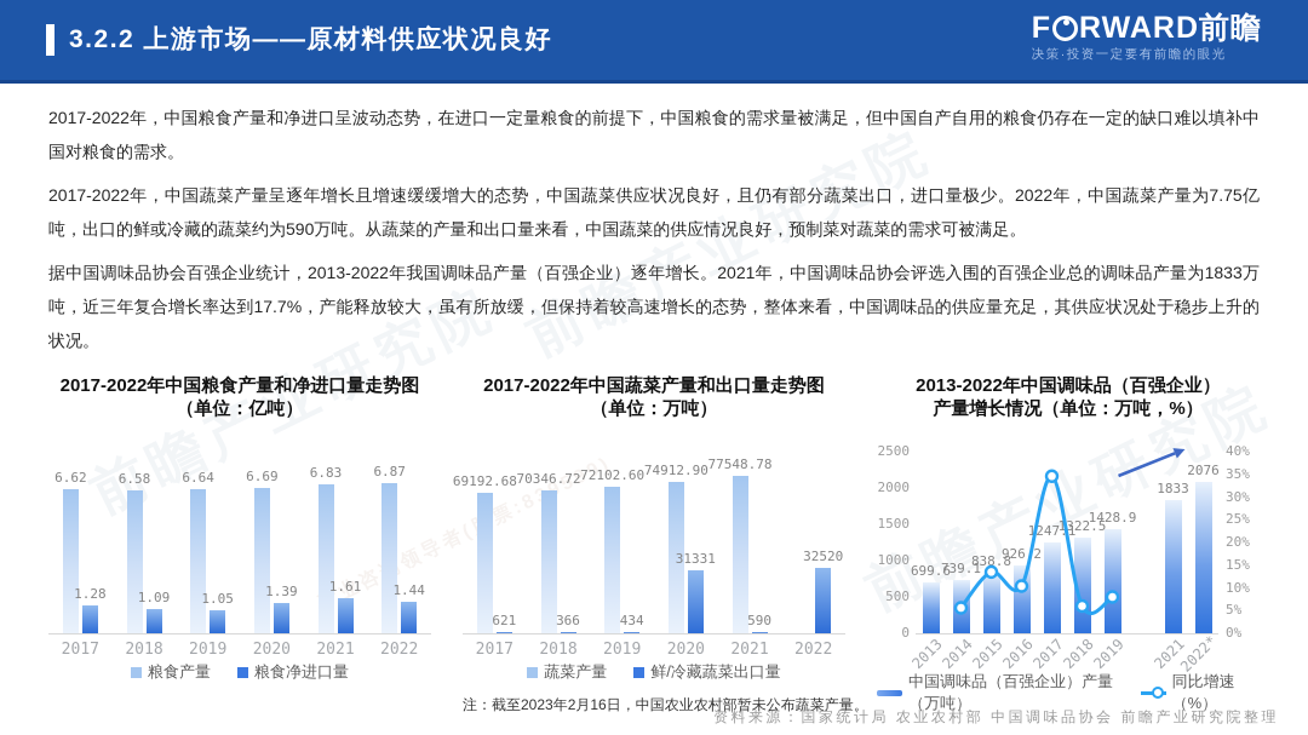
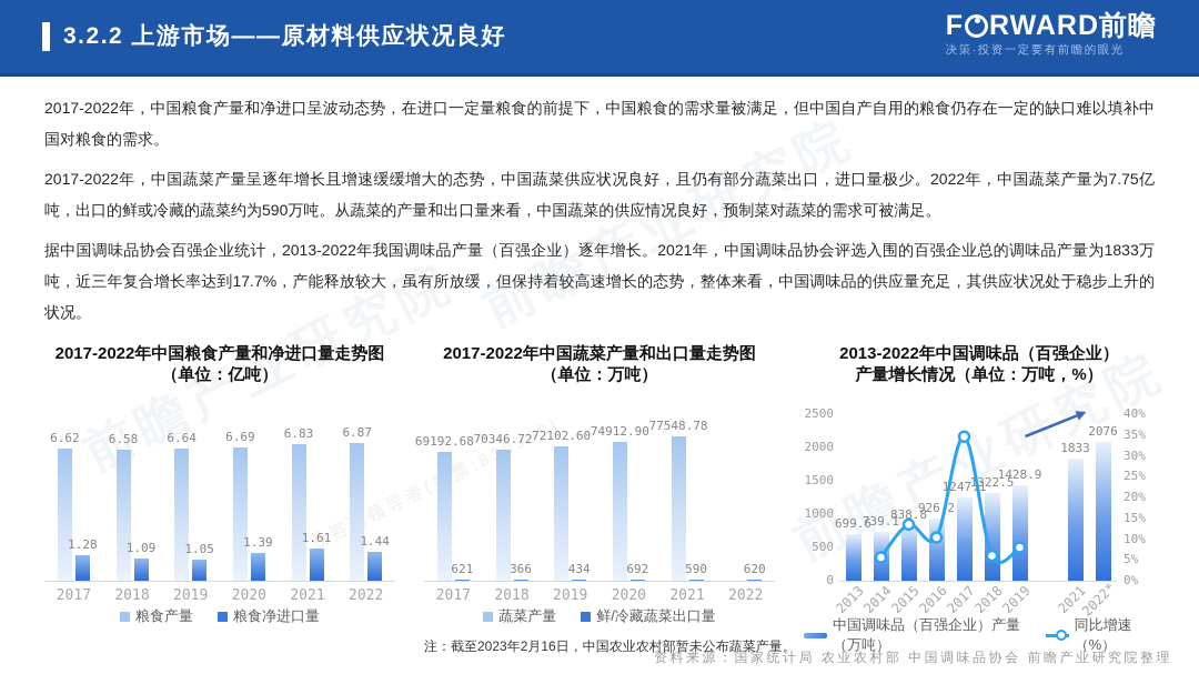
2017-2022年中国蔬菜产量和出口量走势图/鲜/冷藏蔬菜出口量/2020: 31331 -> 692
2017-2022年中国蔬菜产量和出口量走势图/鲜/冷藏蔬菜出口量/2022: 32520 -> 620
